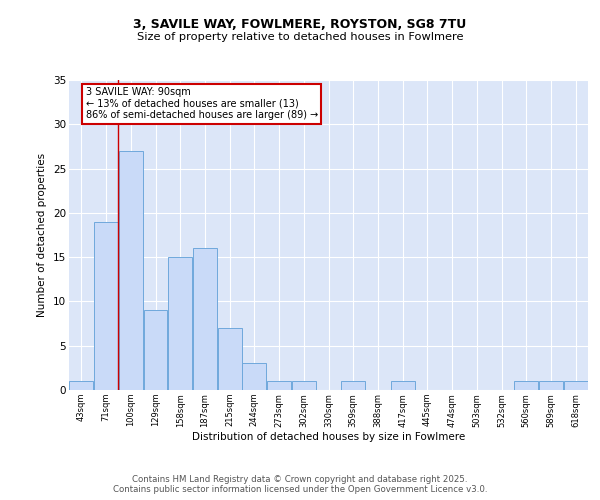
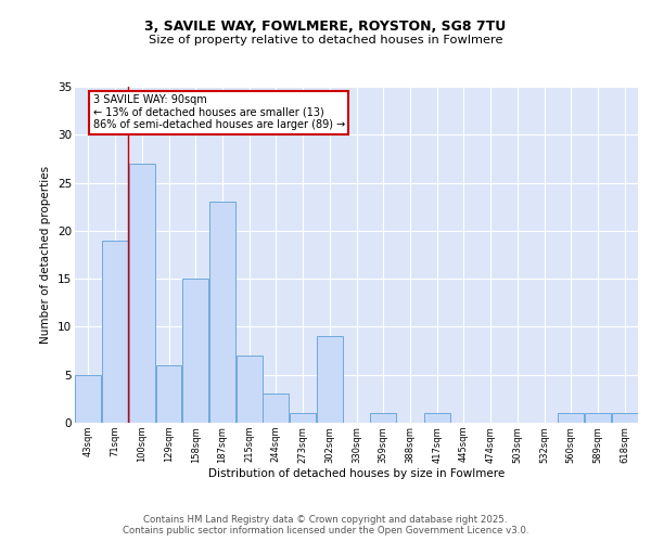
43sqm: 1 -> 5
129sqm: 9 -> 6
187sqm: 16 -> 23
302sqm: 1 -> 9
